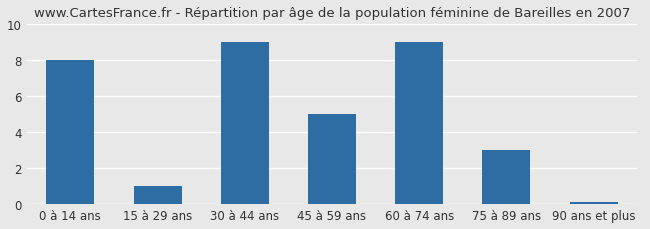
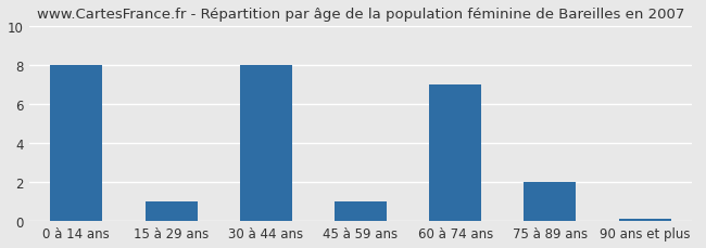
30 à 44 ans: 9.0 -> 8.0
45 à 59 ans: 5.0 -> 1.0
60 à 74 ans: 9.0 -> 7.0
75 à 89 ans: 3.0 -> 2.0
